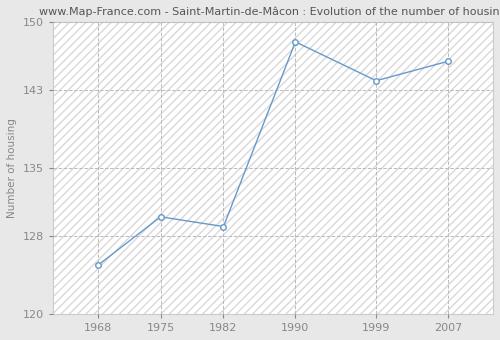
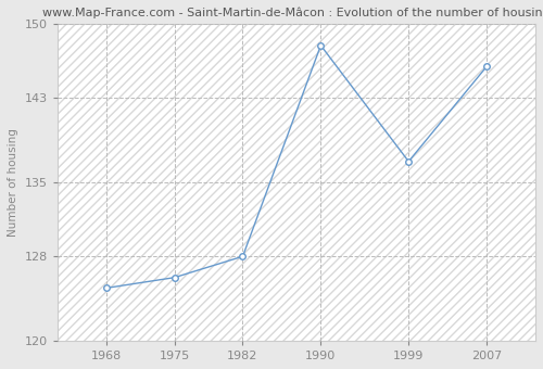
1975: 130 -> 126
1982: 129 -> 128
1999: 144 -> 137
